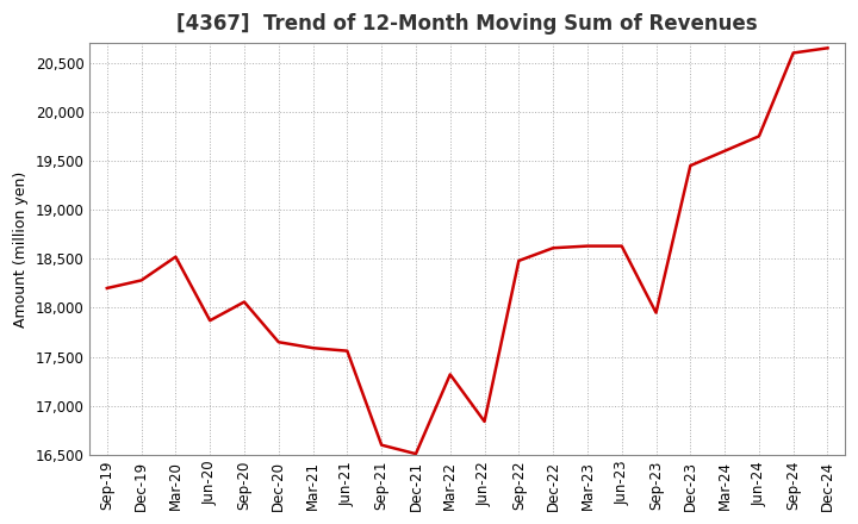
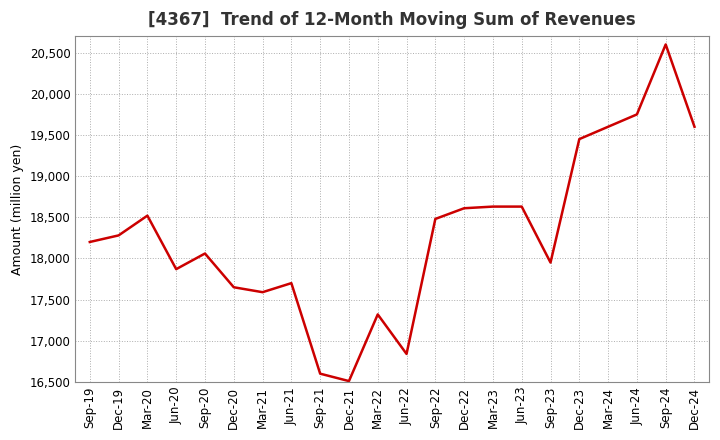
Jun-21: 17,560 -> 17,700
Dec-24: 20,650 -> 19,600
